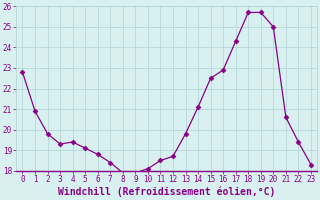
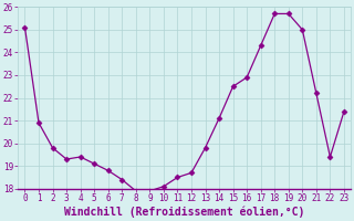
0: 22.8 -> 25.1
21: 20.6 -> 22.2
23: 18.3 -> 21.4
